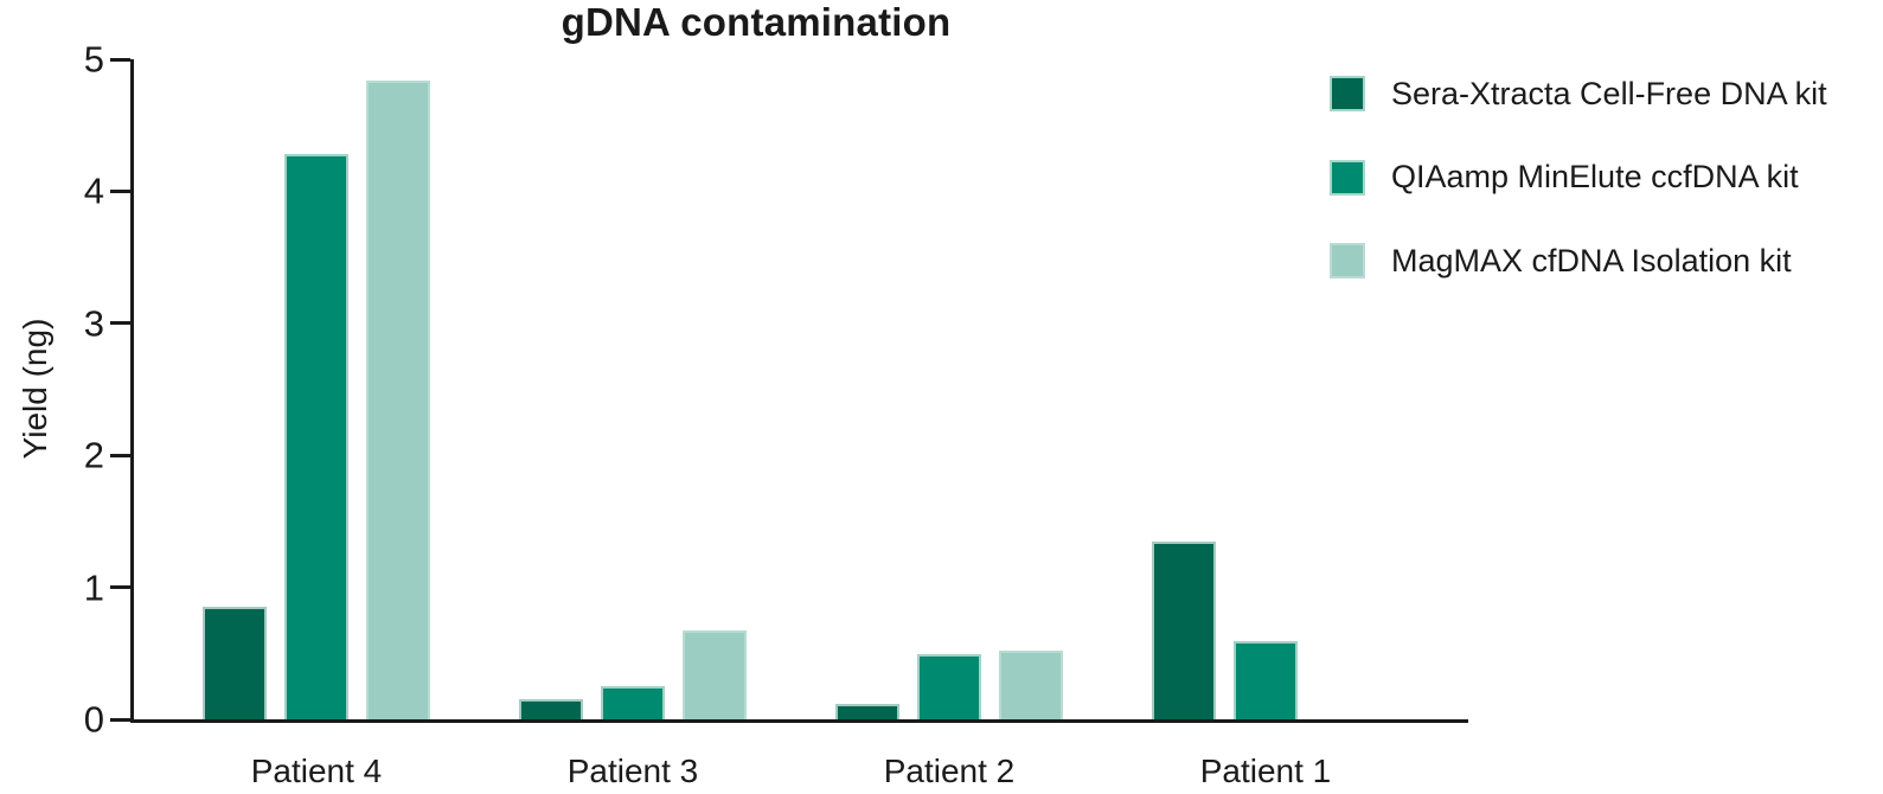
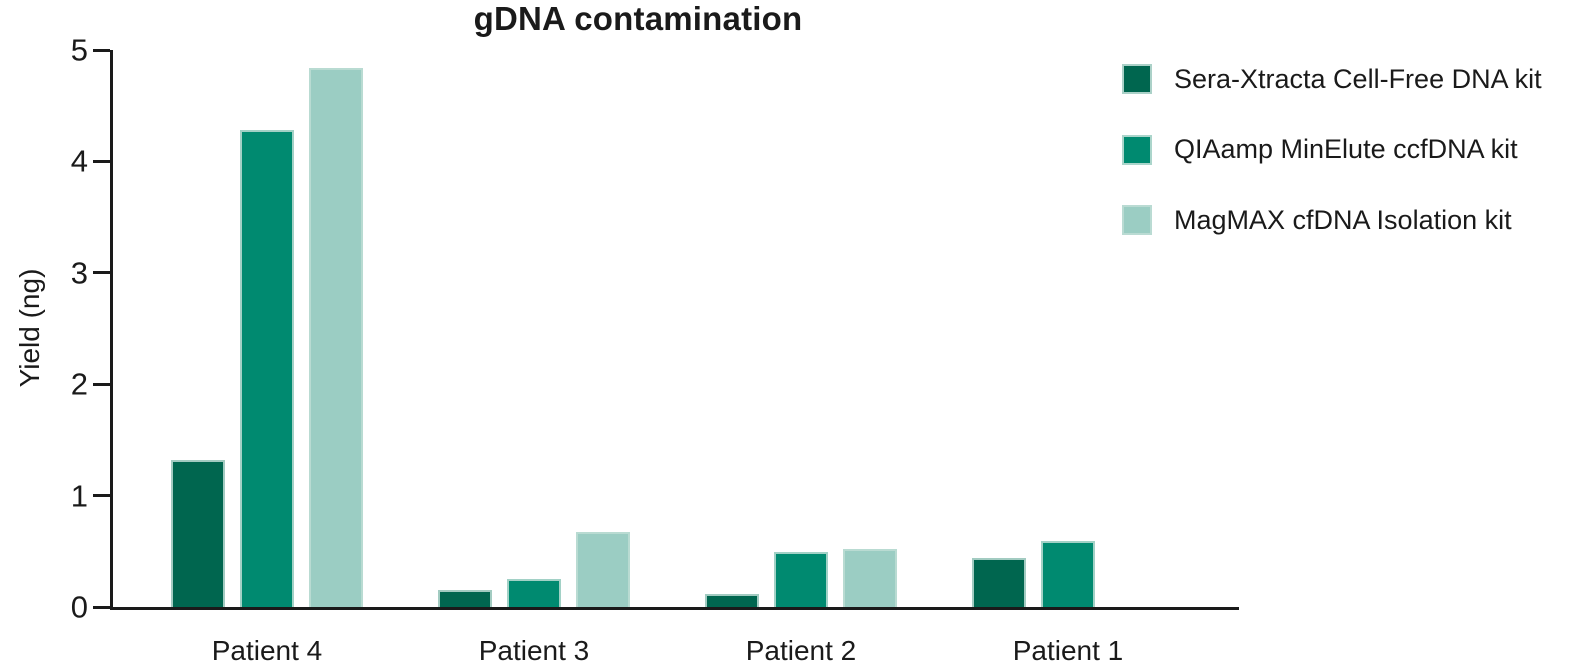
Sera-Xtracta Cell-Free DNA kit/Patient 4: 0.85 -> 1.32
Sera-Xtracta Cell-Free DNA kit/Patient 1: 1.35 -> 0.44
